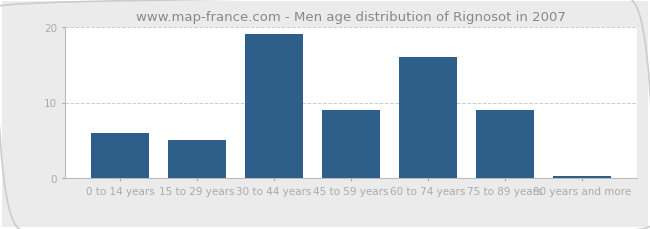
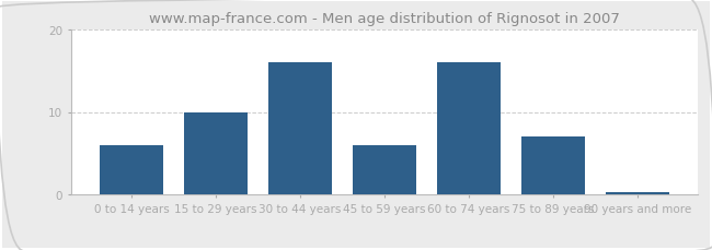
15 to 29 years: 5.0 -> 10.0
30 to 44 years: 19.0 -> 16.0
45 to 59 years: 9.0 -> 6.0
75 to 89 years: 9.0 -> 7.0
